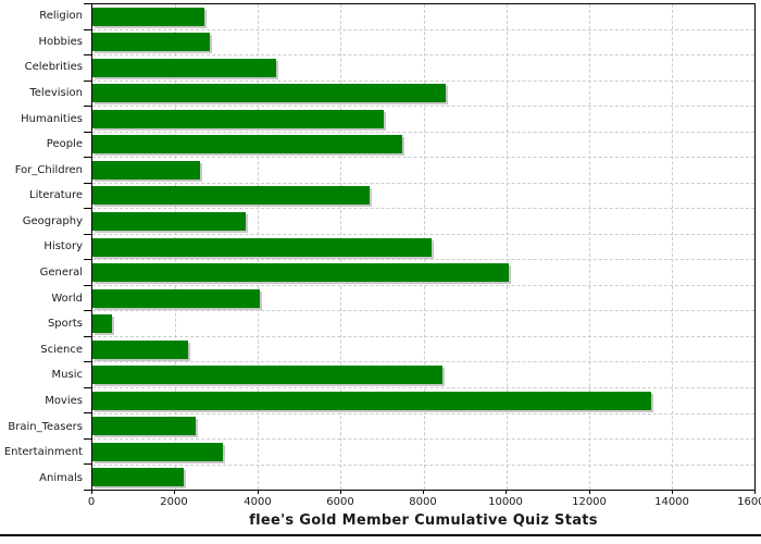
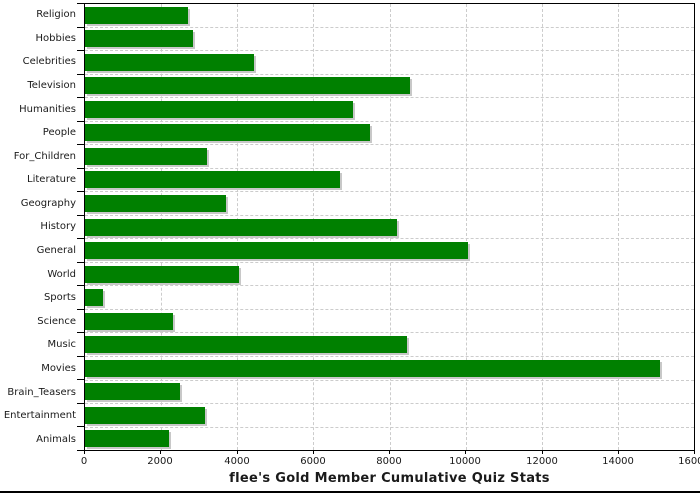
For_Children: 2600 -> 3200
Movies: 13500 -> 15100
